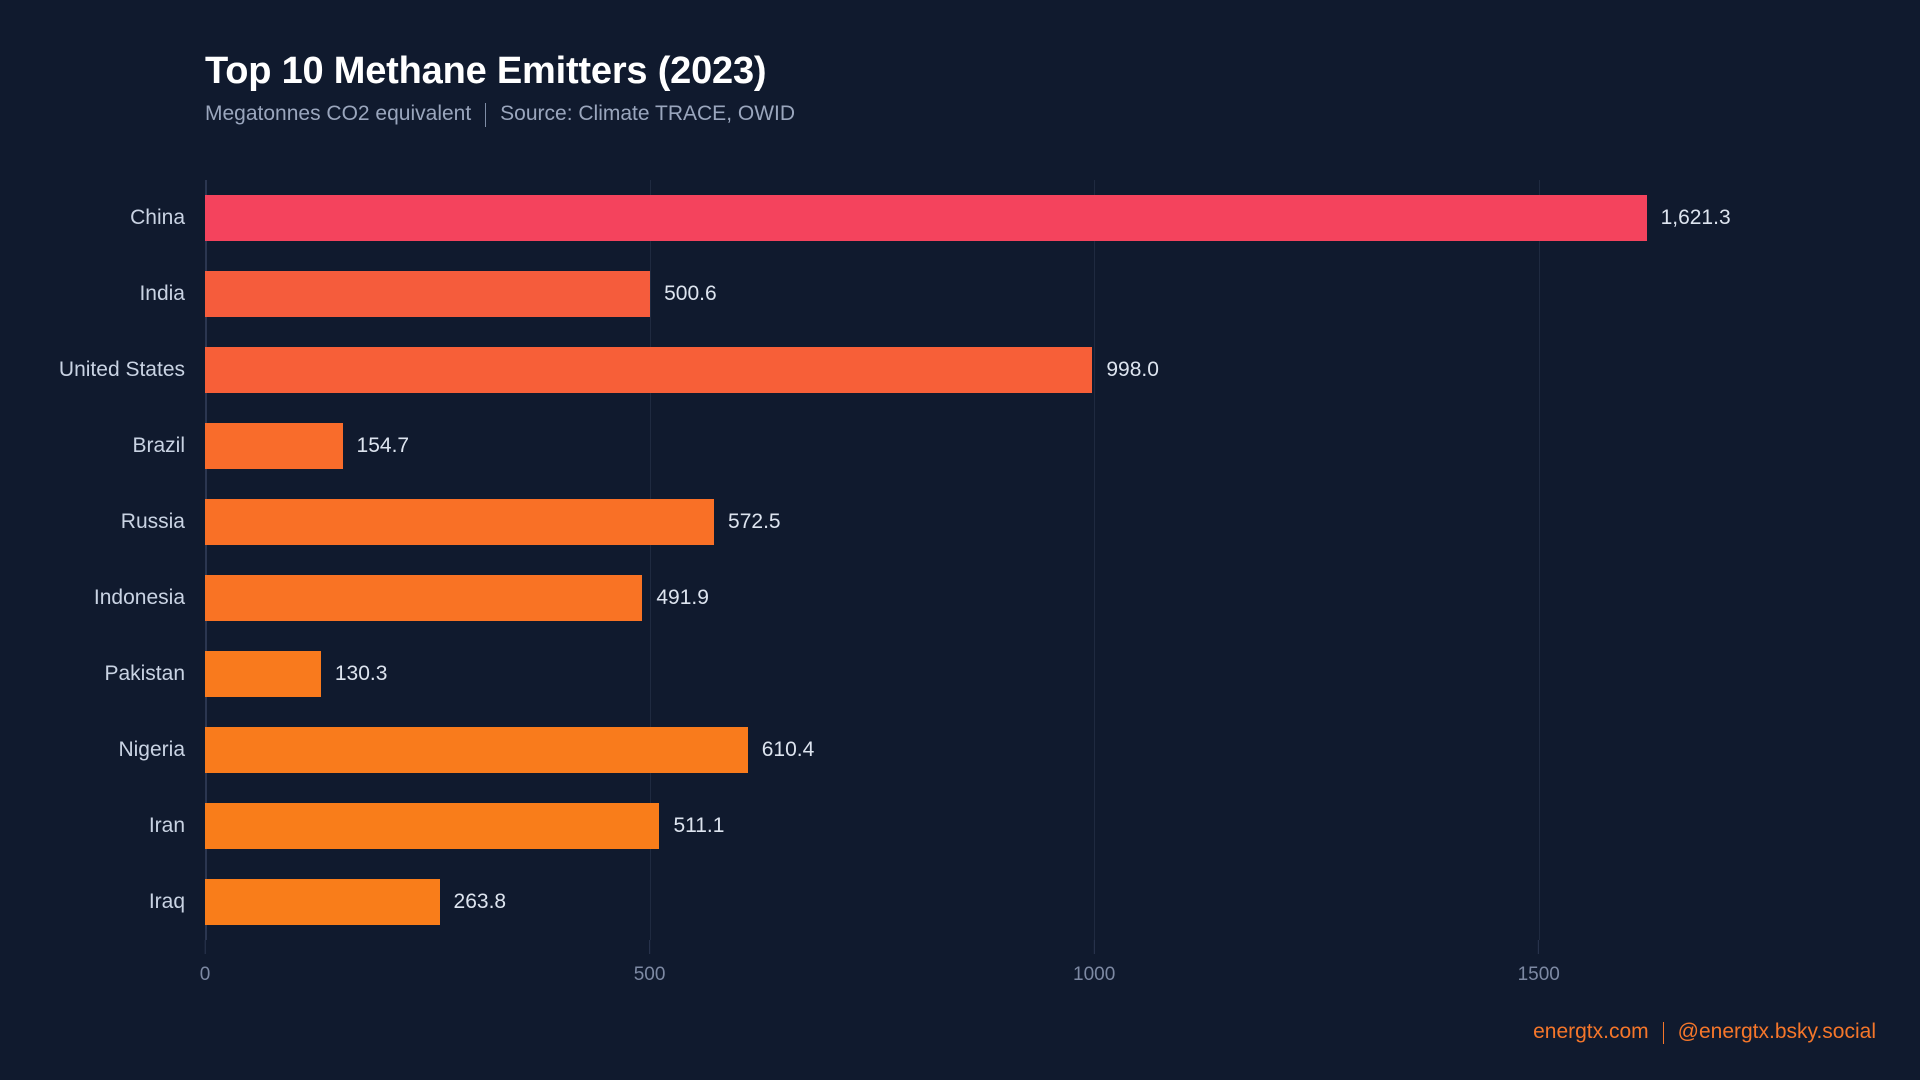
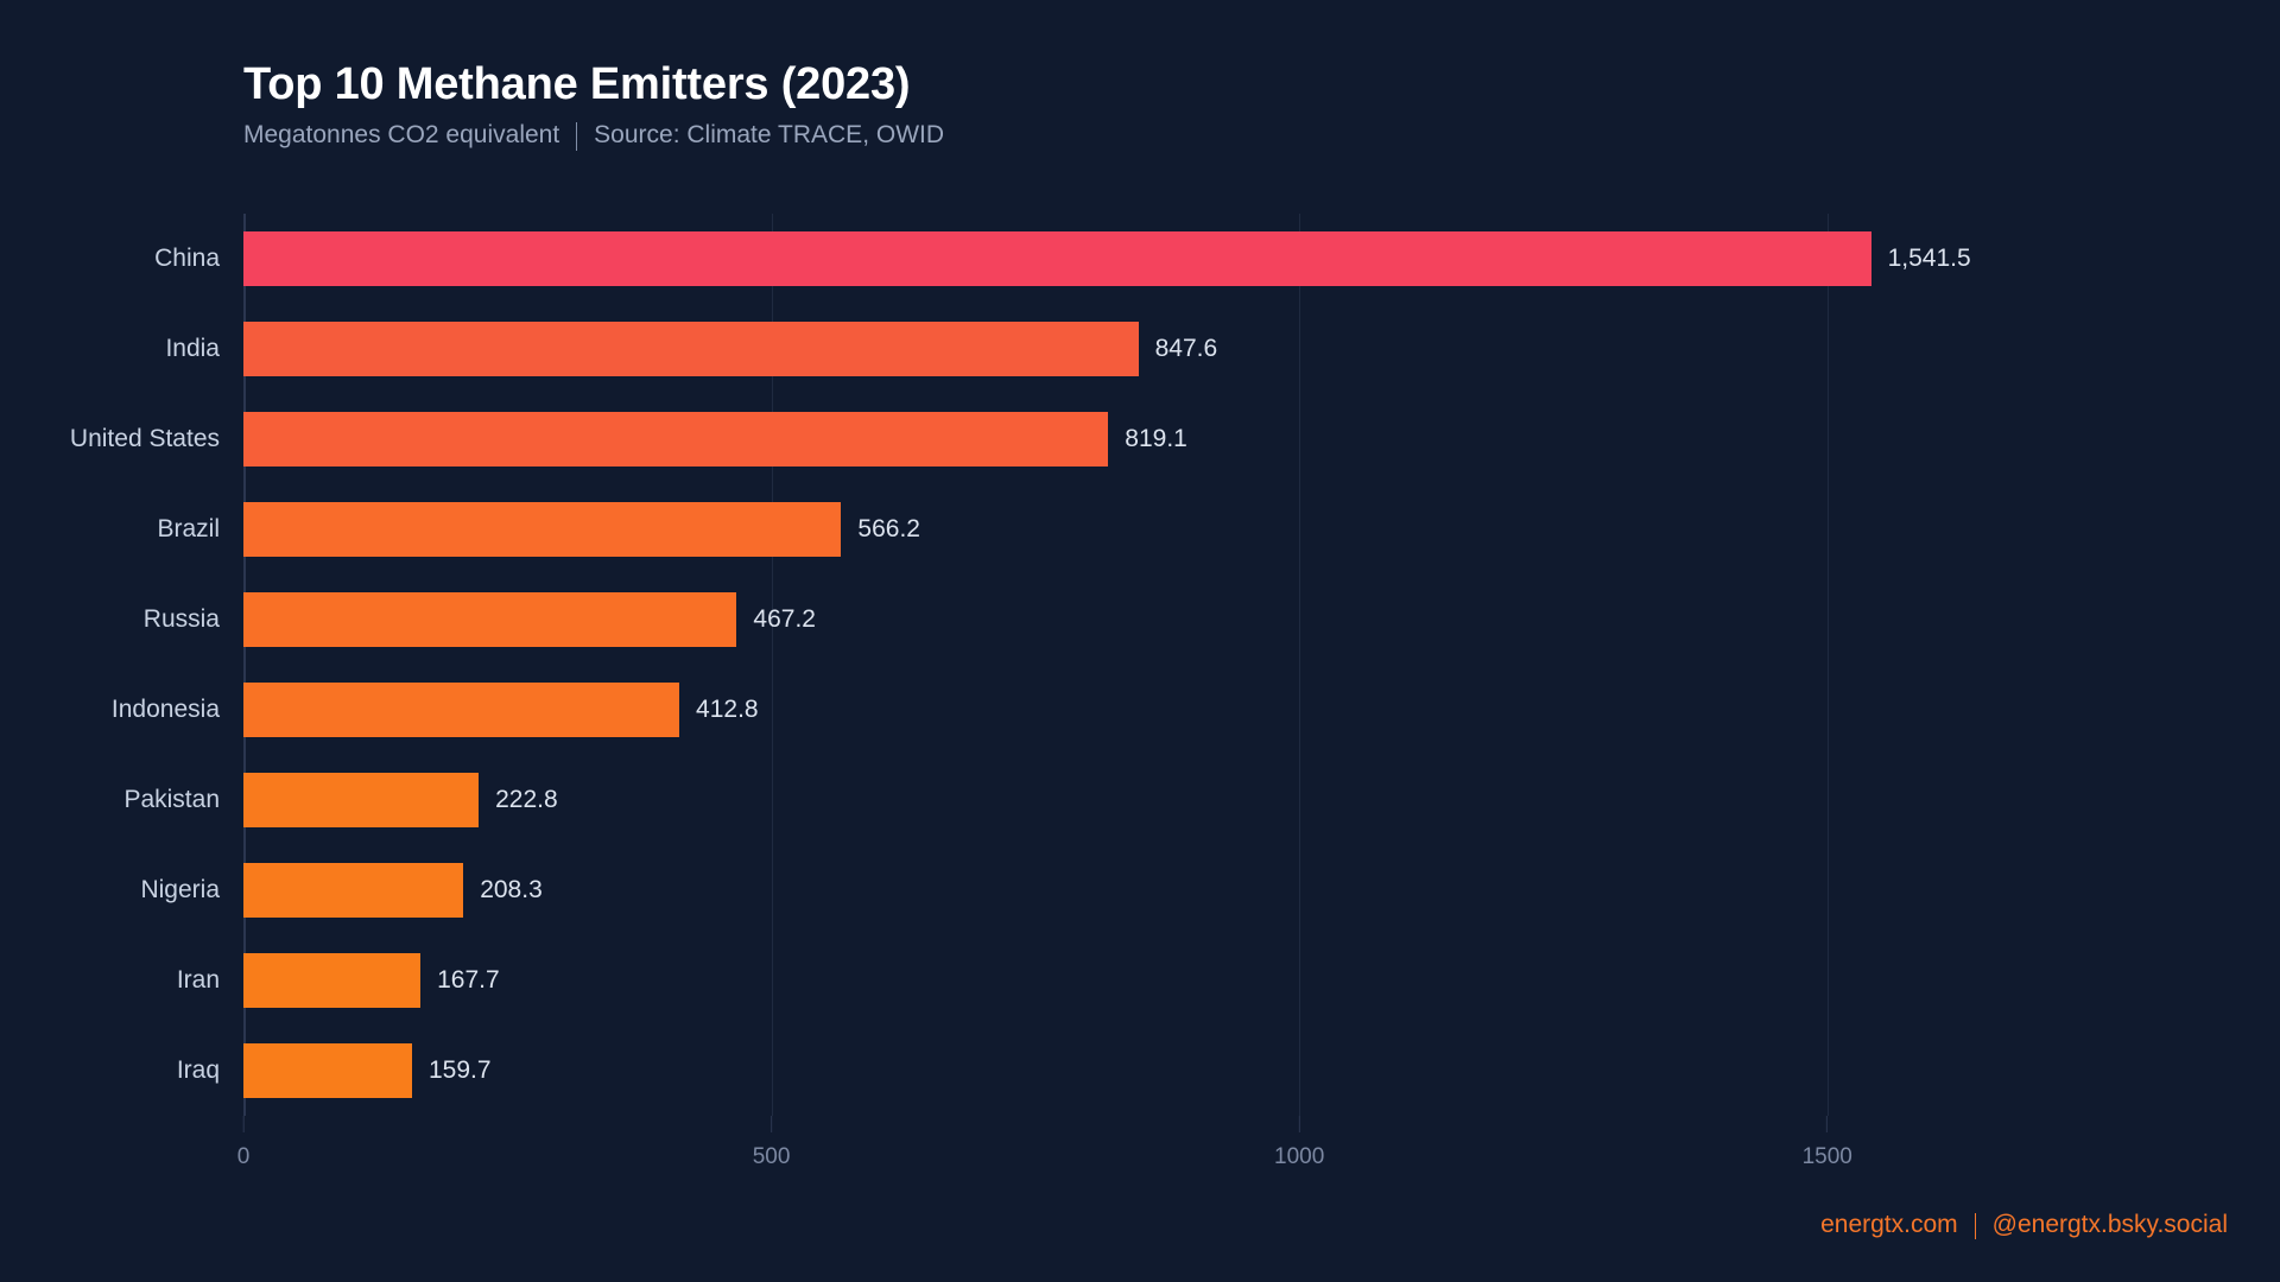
China: 1,621.3 -> 1,541.5
India: 500.6 -> 847.6
United States: 998.0 -> 819.1
Brazil: 154.7 -> 566.2
Russia: 572.5 -> 467.2
Indonesia: 491.9 -> 412.8
Pakistan: 130.3 -> 222.8
Nigeria: 610.4 -> 208.3
Iran: 511.1 -> 167.7
Iraq: 263.8 -> 159.7
